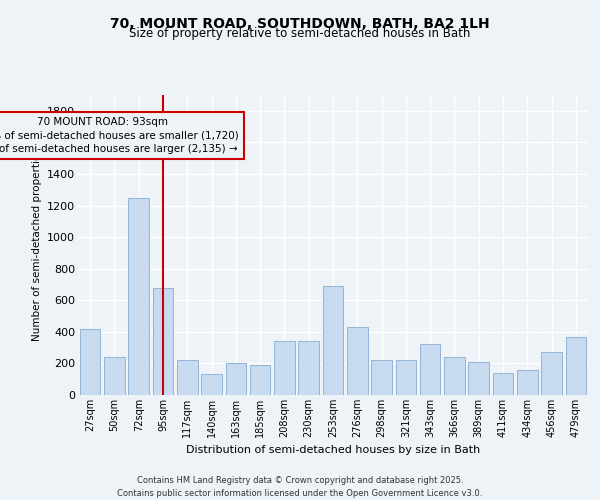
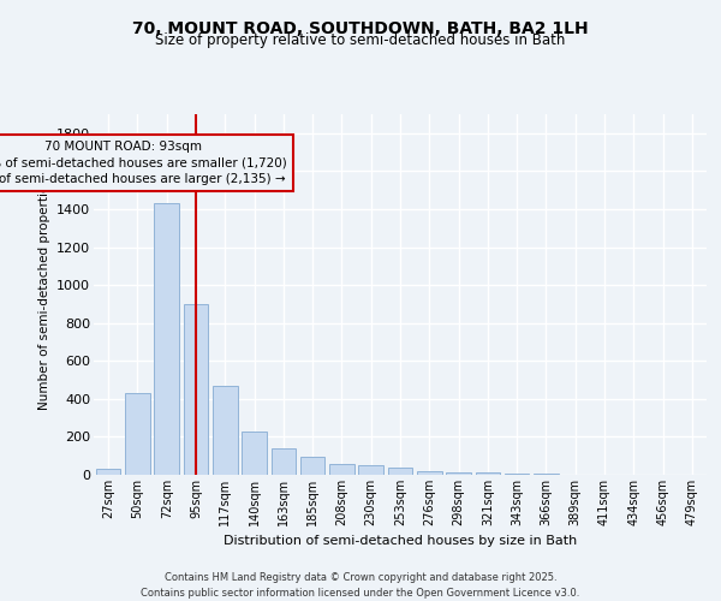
27sqm: 420 -> 30
50sqm: 240 -> 430
72sqm: 1250 -> 1430
95sqm: 680 -> 900
117sqm: 220 -> 470
140sqm: 130 -> 230
163sqm: 200 -> 140
185sqm: 190 -> 100
208sqm: 340 -> 60
230sqm: 340 -> 50
253sqm: 690 -> 40
276sqm: 430 -> 20
298sqm: 220 -> 20
321sqm: 220 -> 10
343sqm: 320 -> 10
366sqm: 240 -> 0
389sqm: 210 -> 0
411sqm: 140 -> 0
434sqm: 160 -> 0
456sqm: 270 -> 0
479sqm: 370 -> 0
